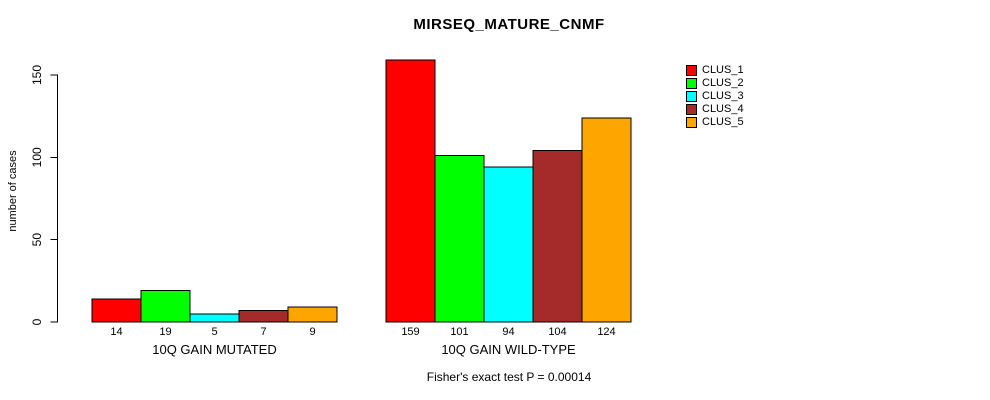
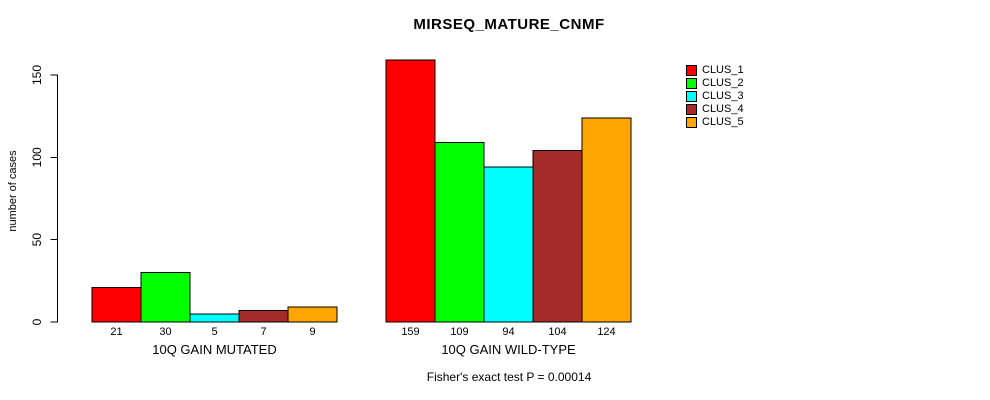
CLUS_1/10Q GAIN MUTATED: 14 -> 21
CLUS_2/10Q GAIN MUTATED: 19 -> 30
CLUS_2/10Q GAIN WILD-TYPE: 101 -> 109
